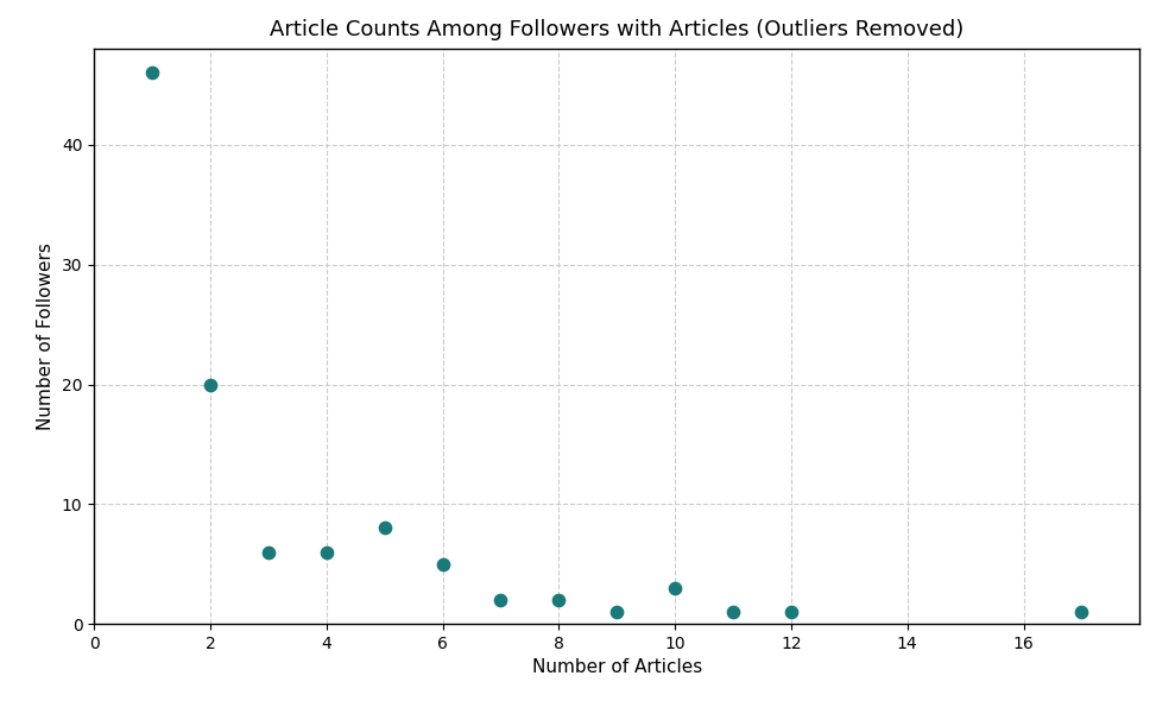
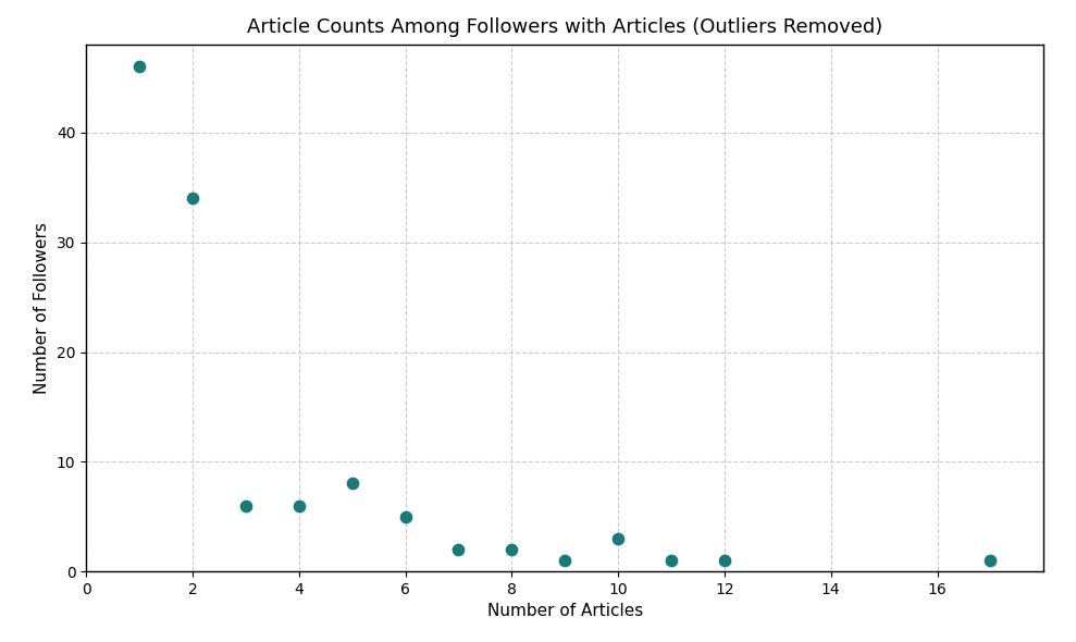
2: 20 -> 34
